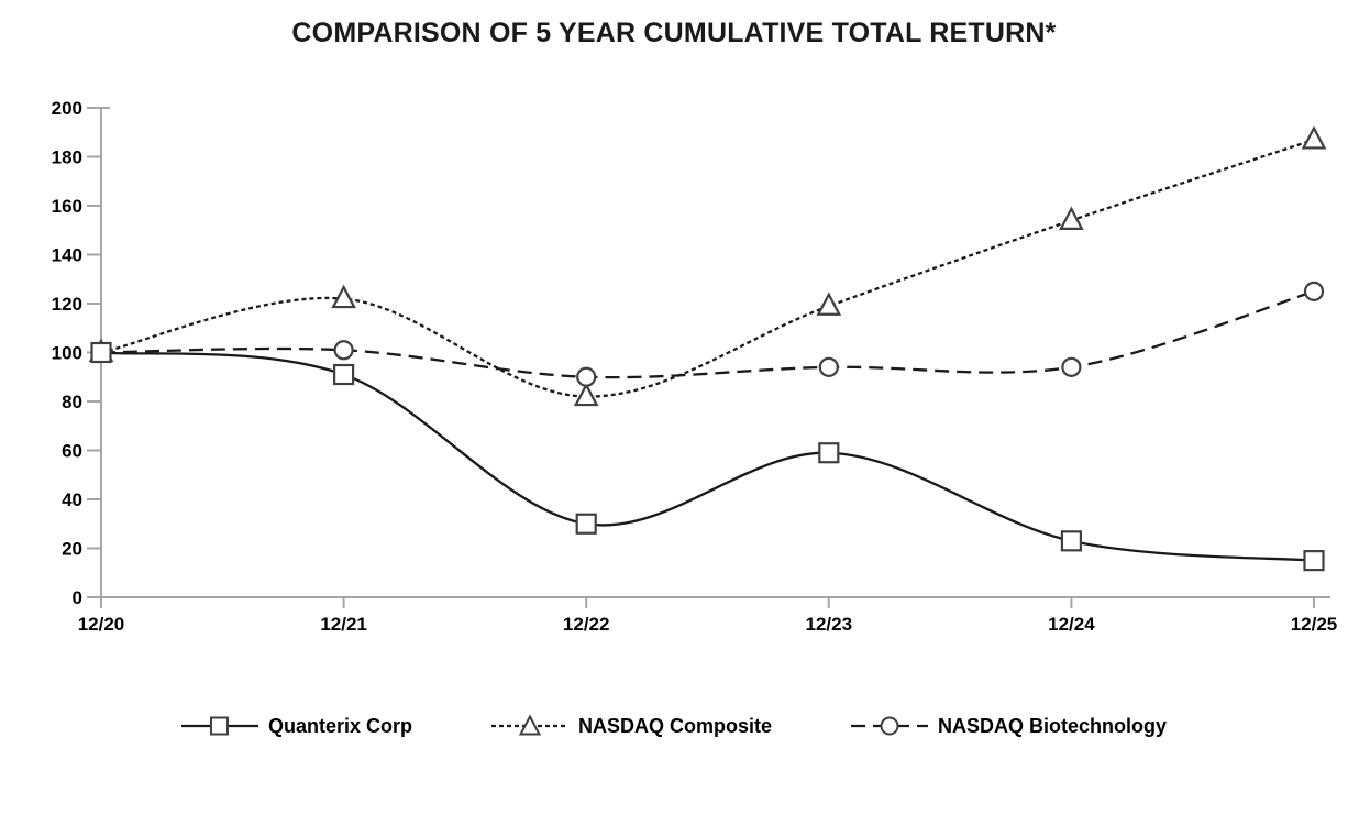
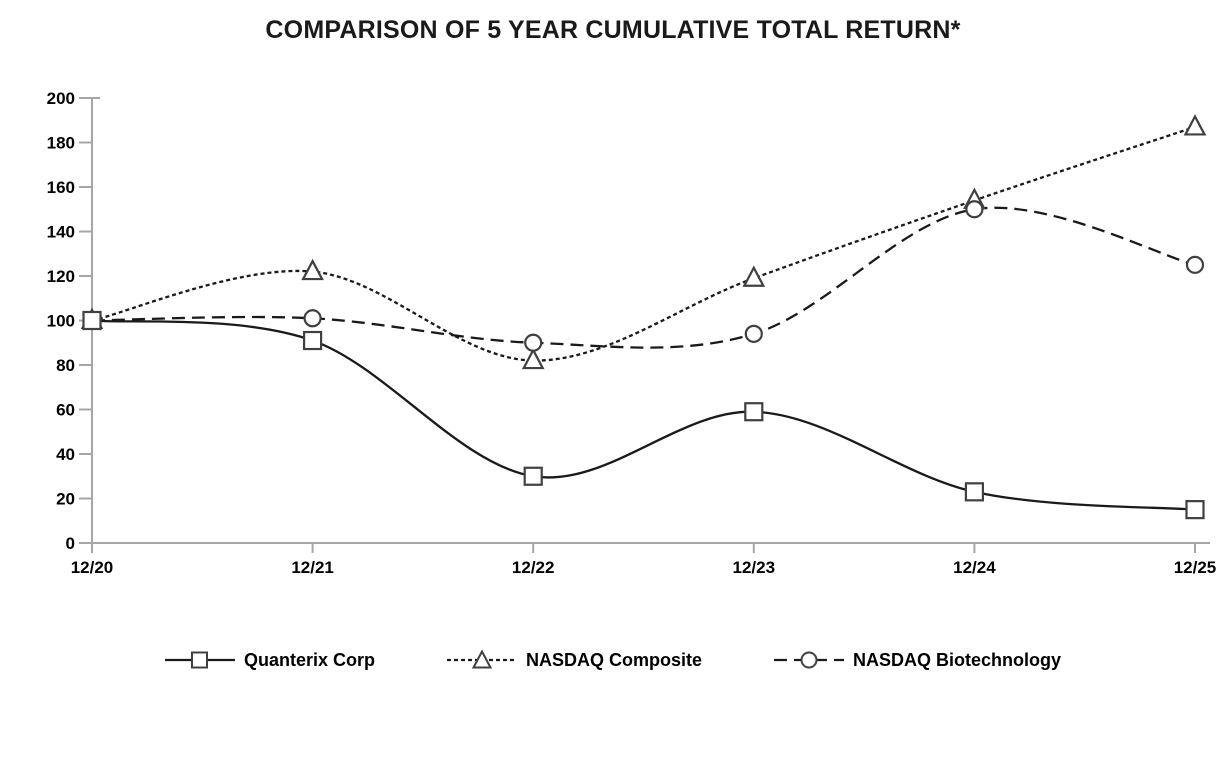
NASDAQ Biotechnology/12/24: 94 -> 150
